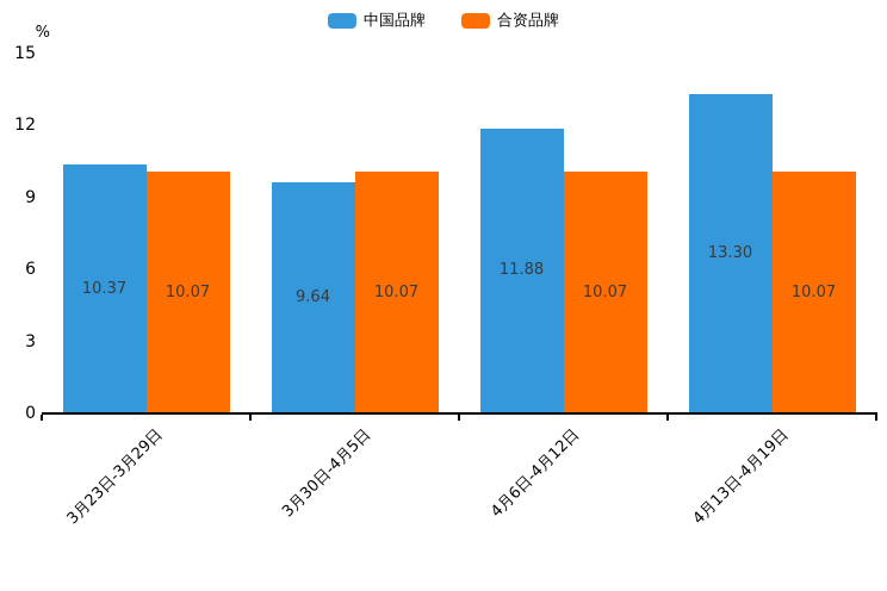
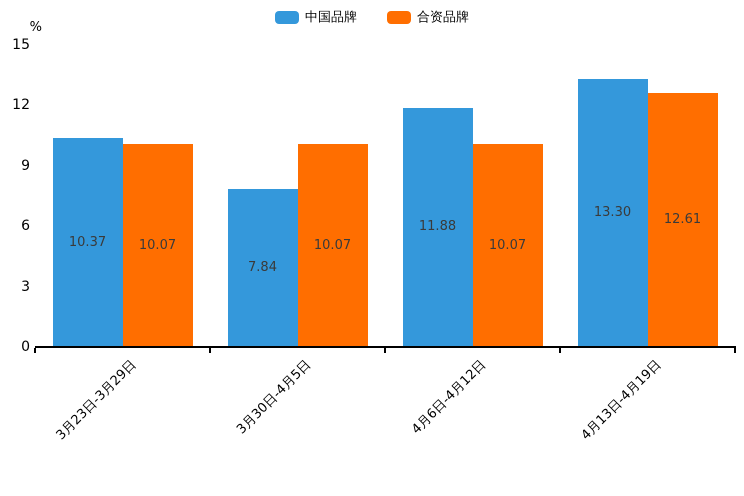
中国品牌/3月30日-4月5日: 9.64 -> 7.84
合资品牌/4月13日-4月19日: 10.07 -> 12.61
